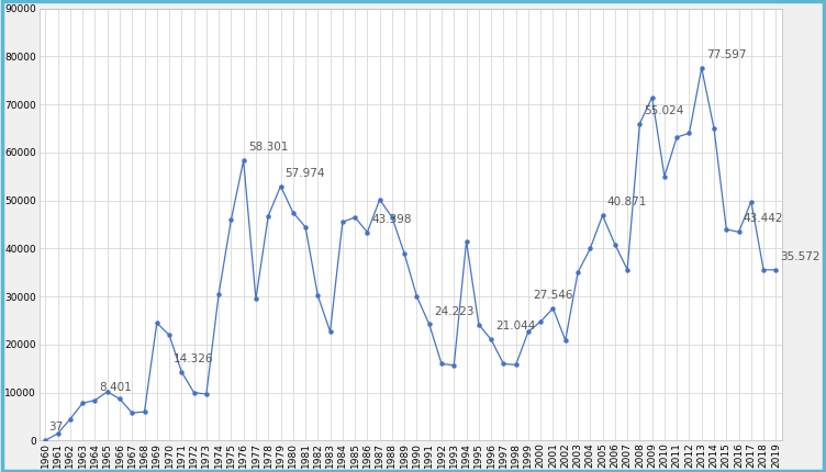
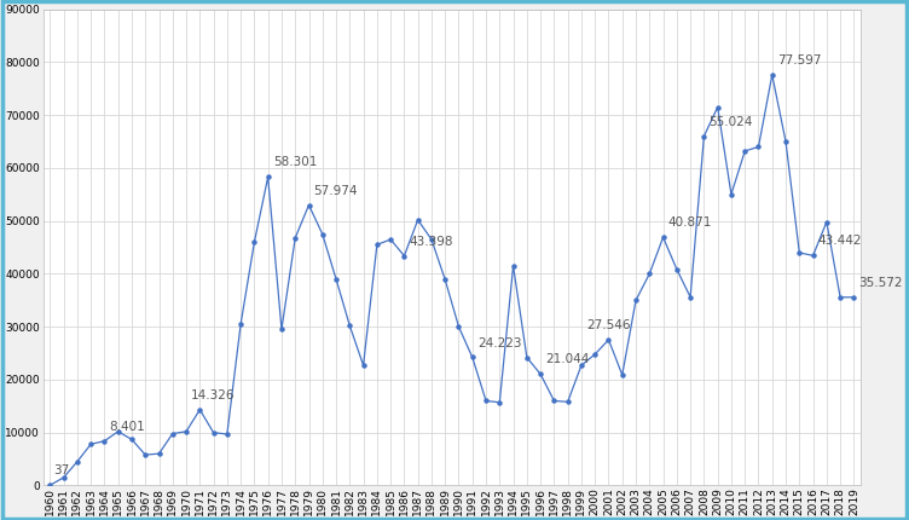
1969: 24500 -> 9800
1970: 22000 -> 10200
1981: 44500 -> 39000
